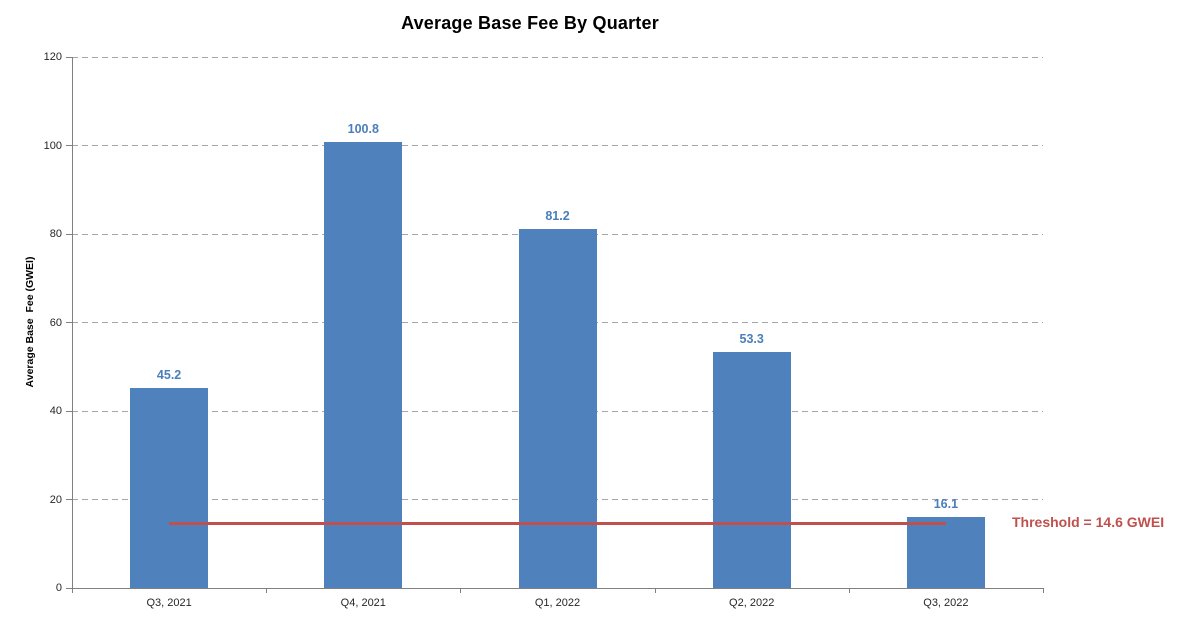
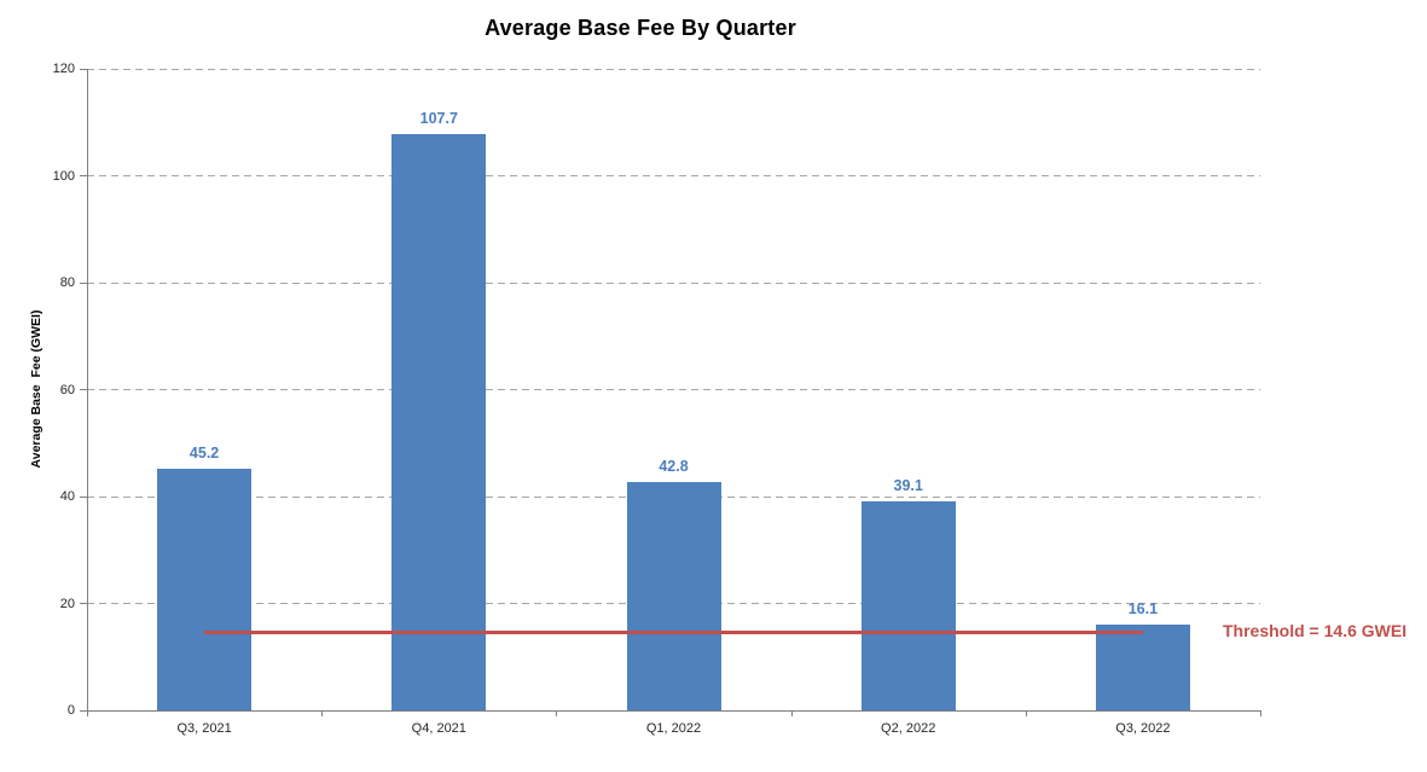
Q4, 2021: 100.8 -> 107.7
Q1, 2022: 81.2 -> 42.8
Q2, 2022: 53.3 -> 39.1
